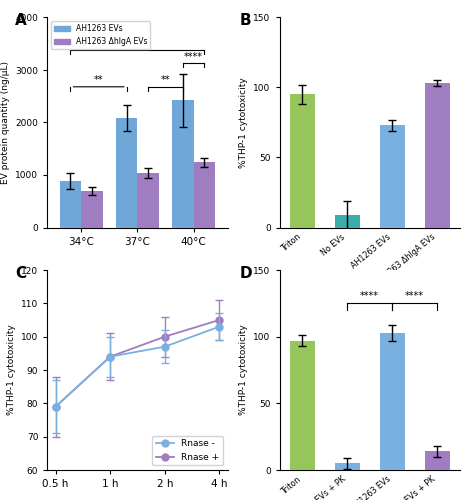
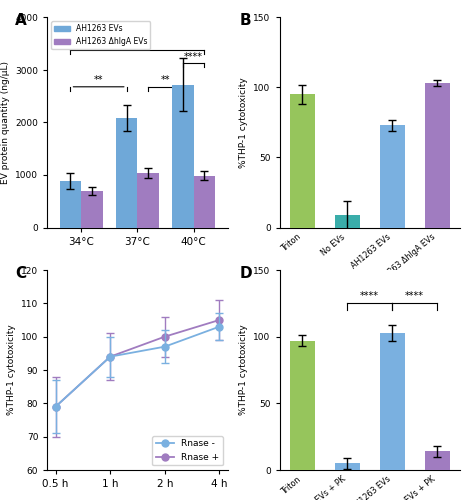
AH1263 EVs/40°C: 2420 -> 2720
AH1263 ΔhlgA EVs/40°C: 1240 -> 990
